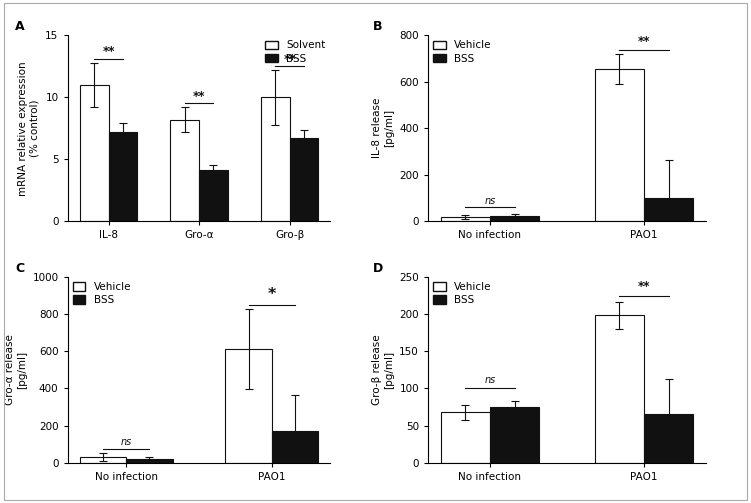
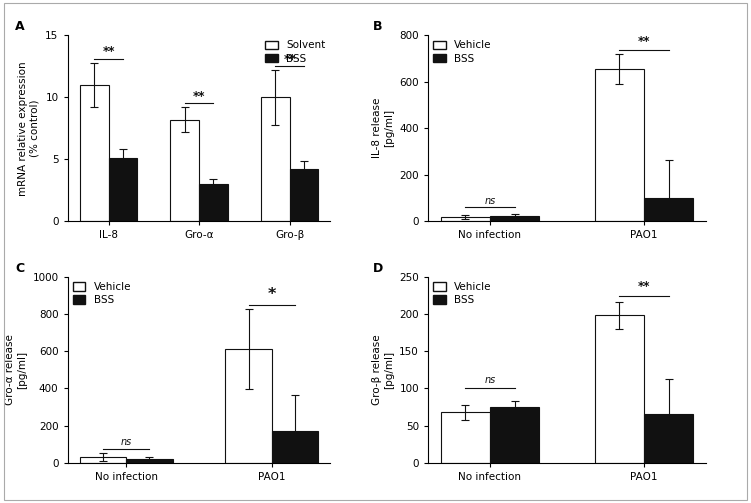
BSS/IL-8: 7.2 -> 5.1
BSS/Gro-α: 4.1 -> 3.0
BSS/Gro-β: 6.7 -> 4.2
